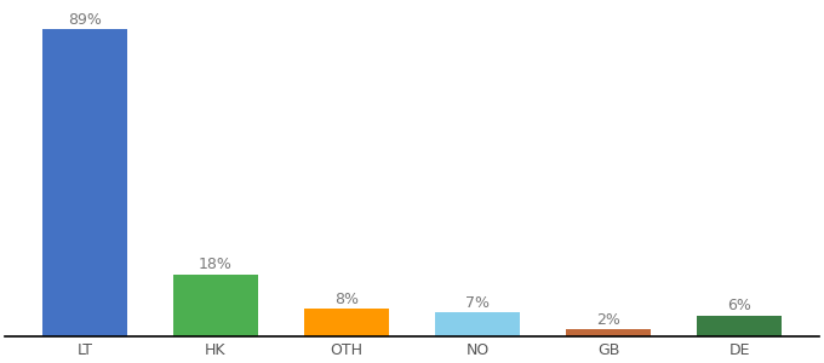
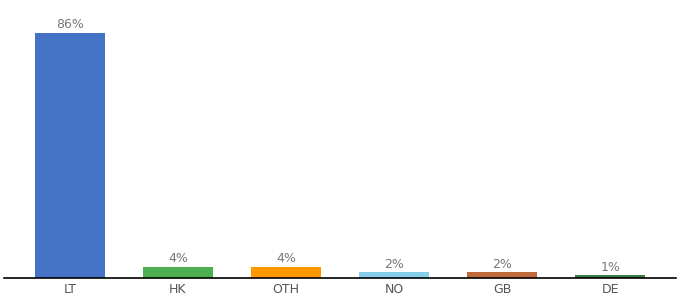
LT: 89% -> 86%
HK: 18% -> 4%
OTH: 8% -> 4%
NO: 7% -> 2%
DE: 6% -> 1%
